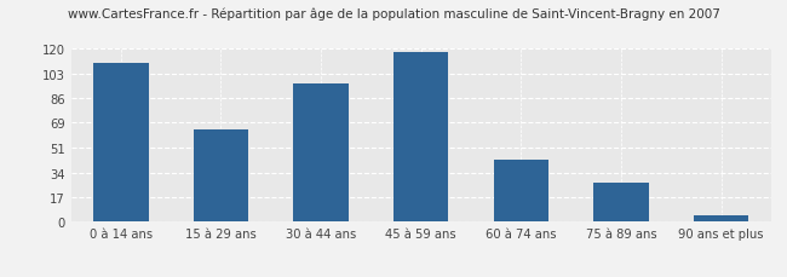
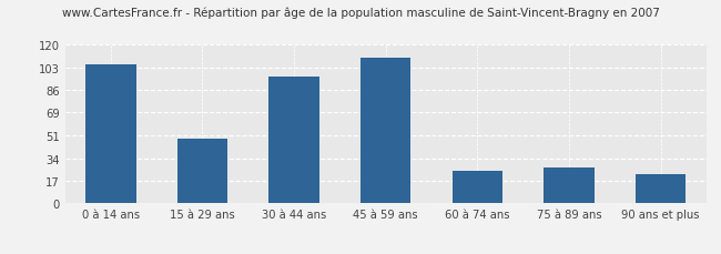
0 à 14 ans: 110 -> 105
15 à 29 ans: 64 -> 49
45 à 59 ans: 118 -> 110
60 à 74 ans: 43 -> 24
90 ans et plus: 4 -> 22
